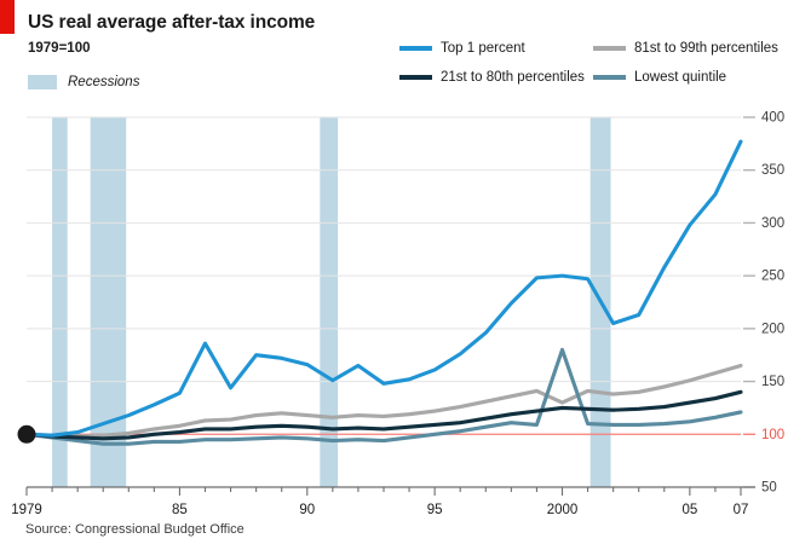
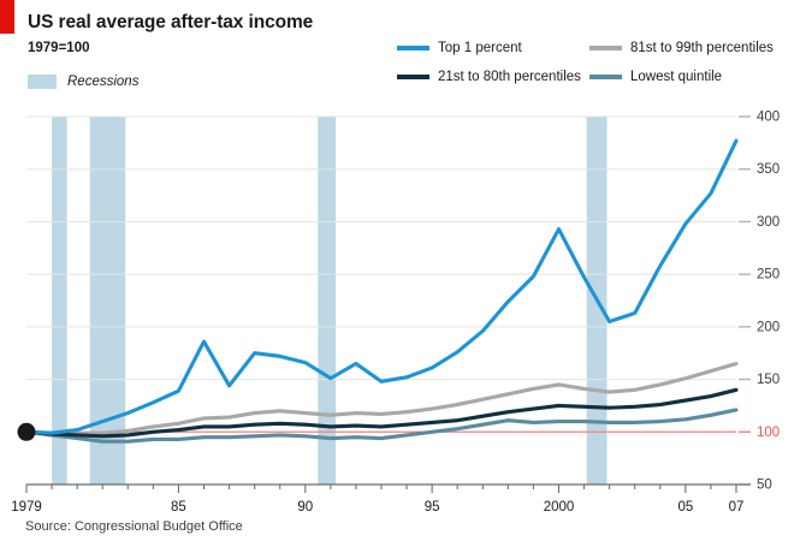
Top 1 percent/2000: 250 -> 290
81st to 99th percentiles/2000: 130 -> 140
Lowest quintile/2000: 180 -> 110
